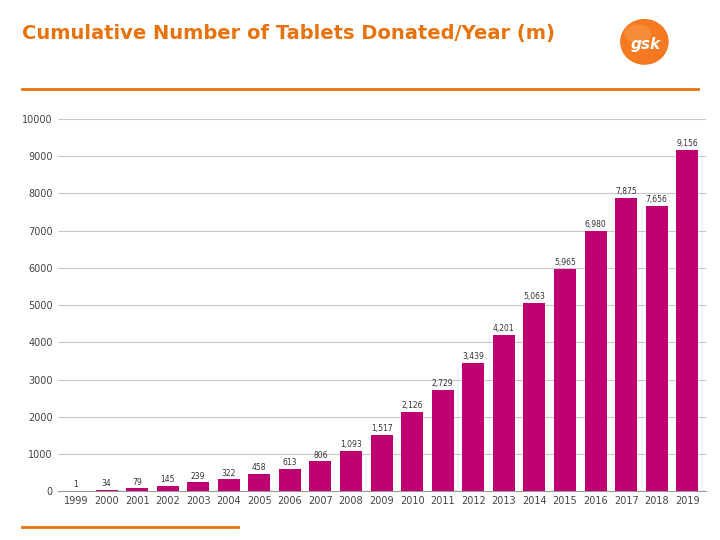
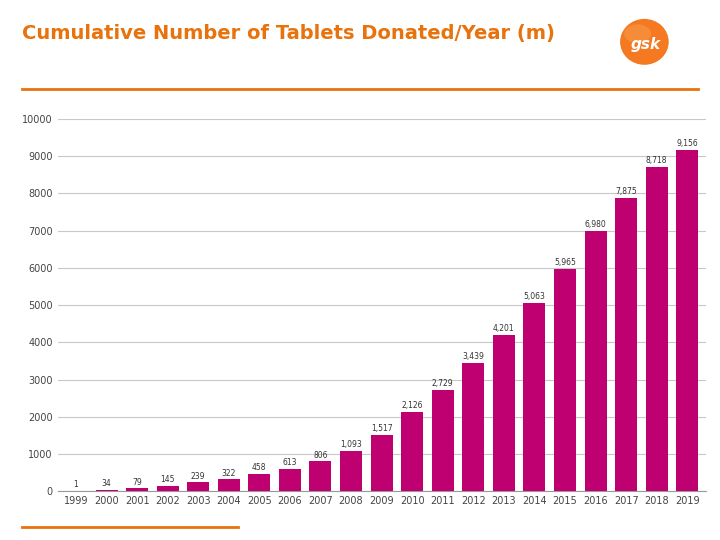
2018: 7,656 -> 8,718
